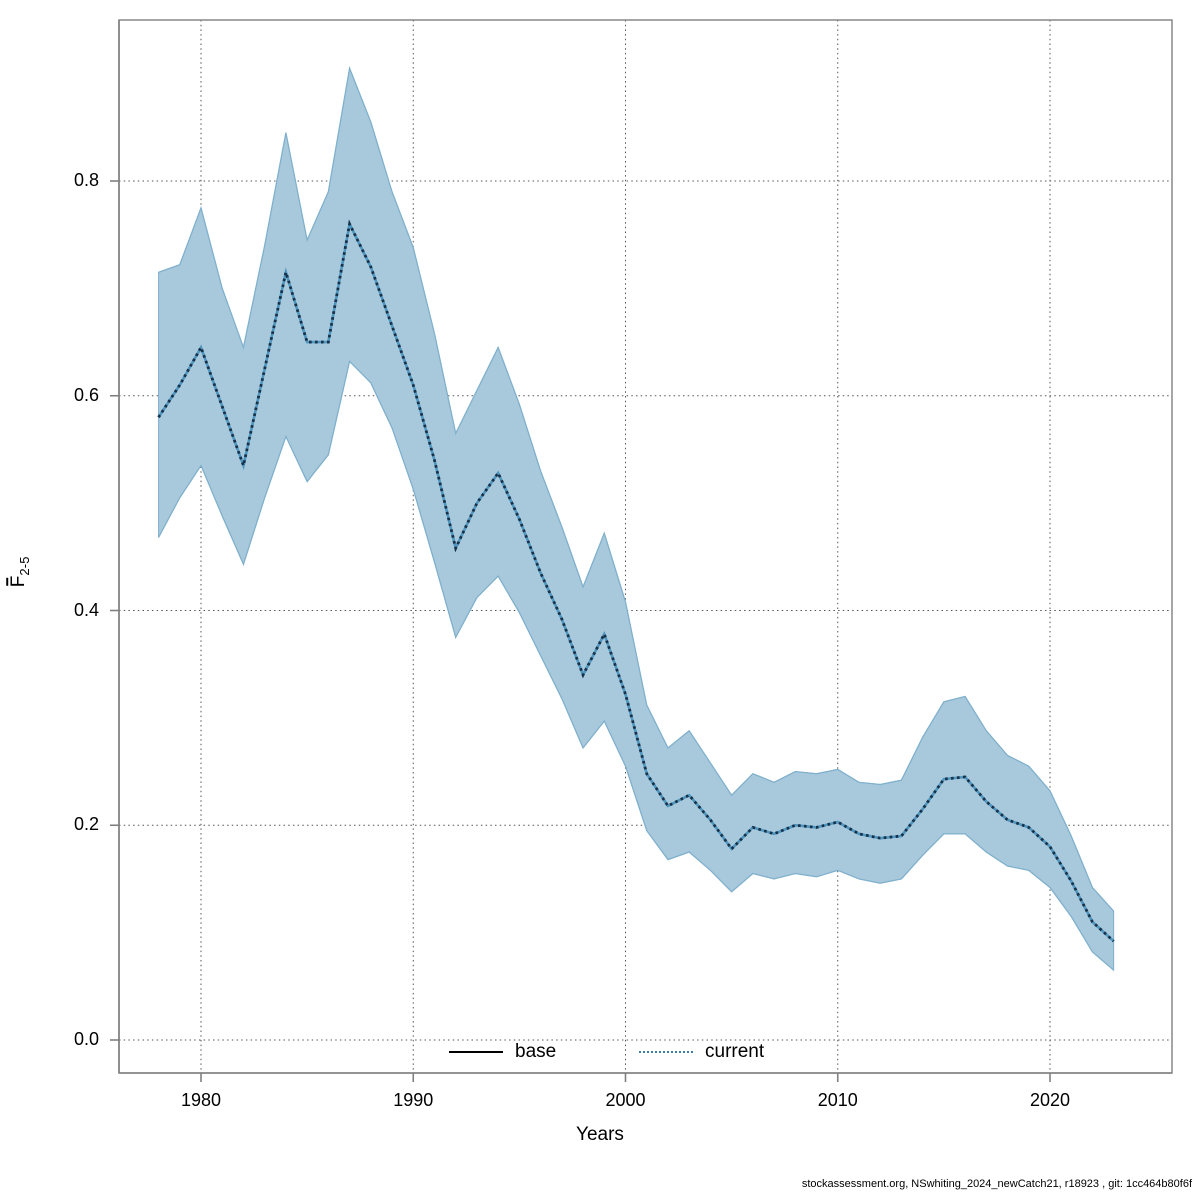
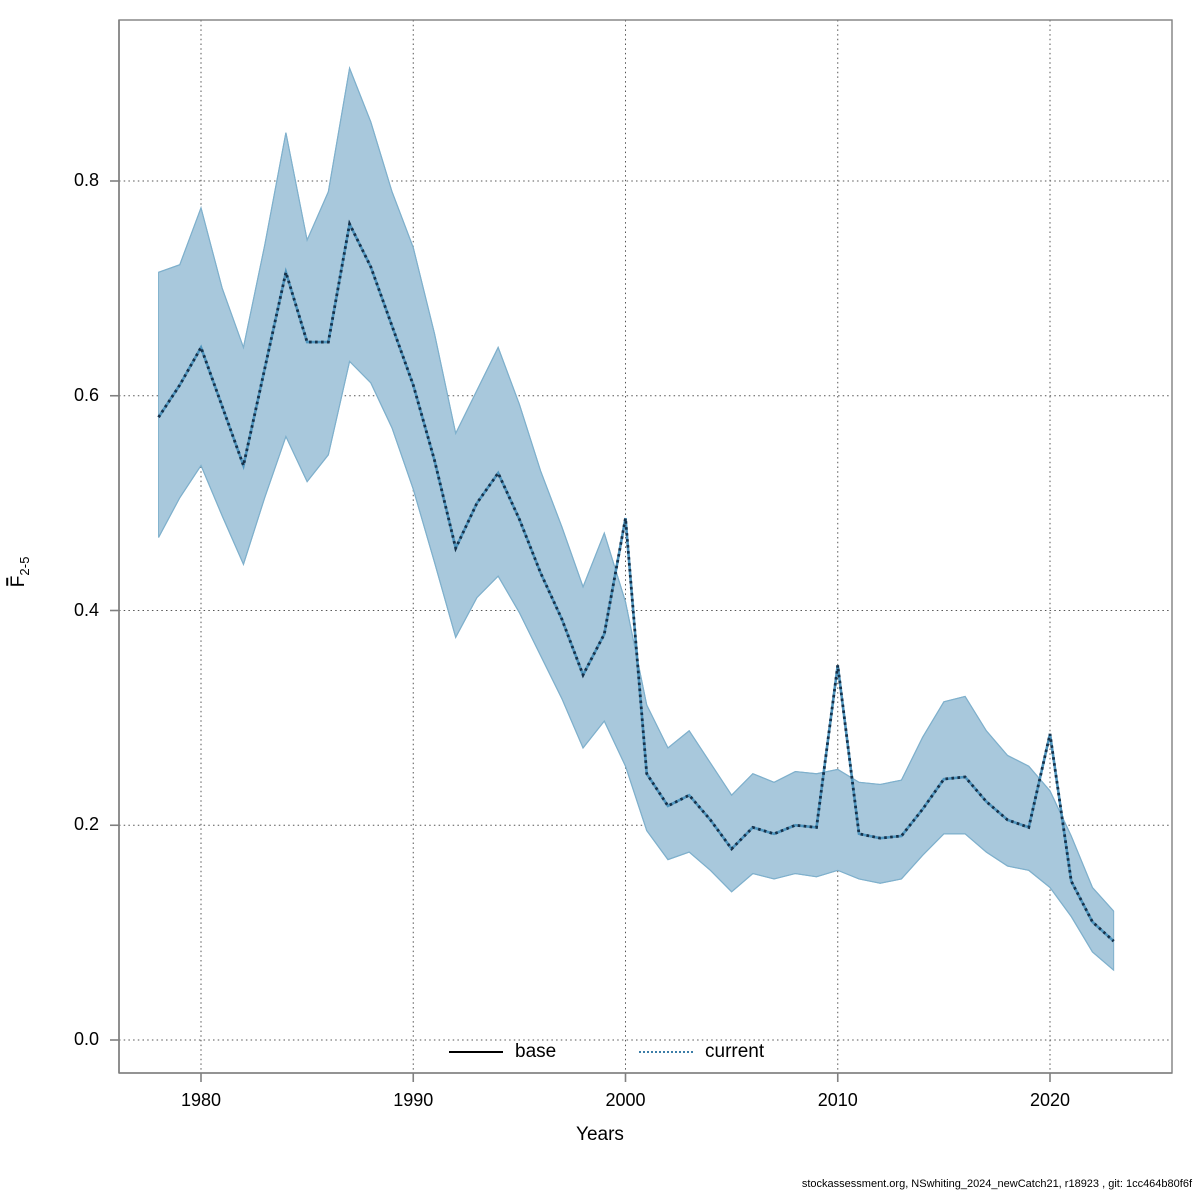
current/2000: 0.322 -> 0.486
current/2010: 0.203 -> 0.349
current/2020: 0.180 -> 0.285
